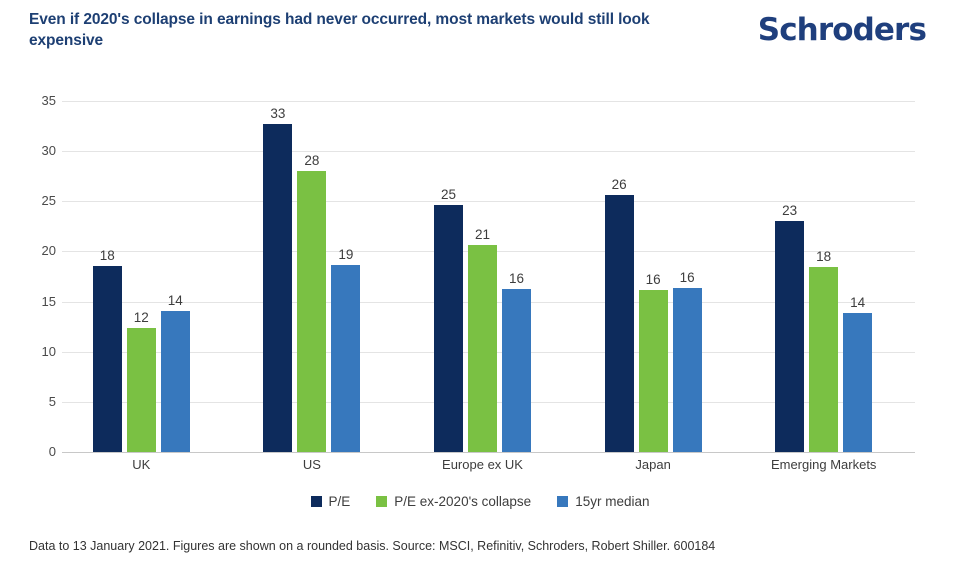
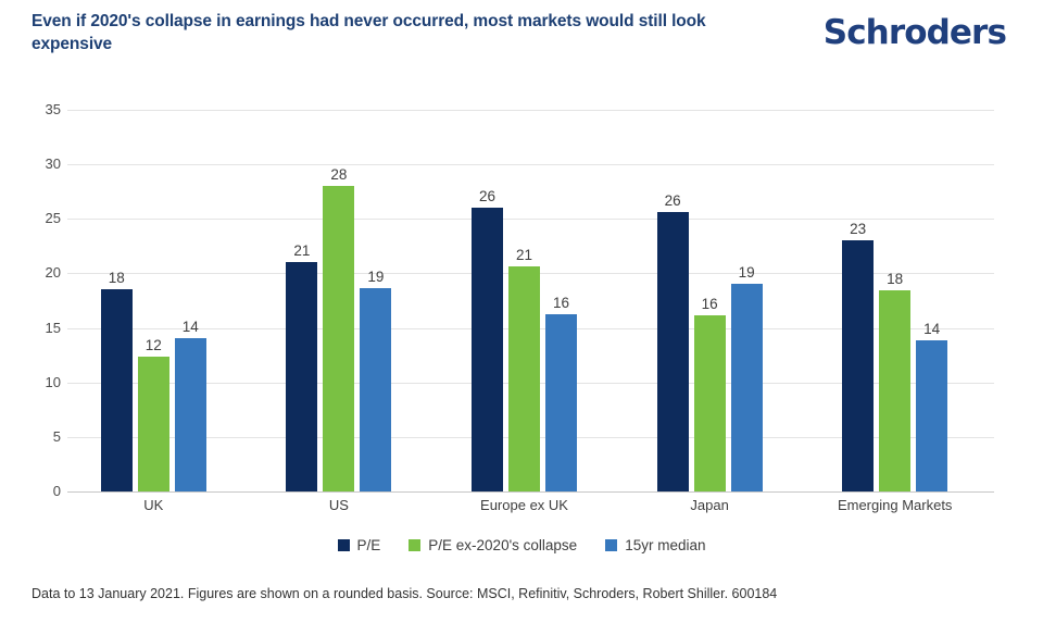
P/E/US: 33 -> 21
P/E/Europe ex UK: 25 -> 26
15yr median/Japan: 16 -> 19
